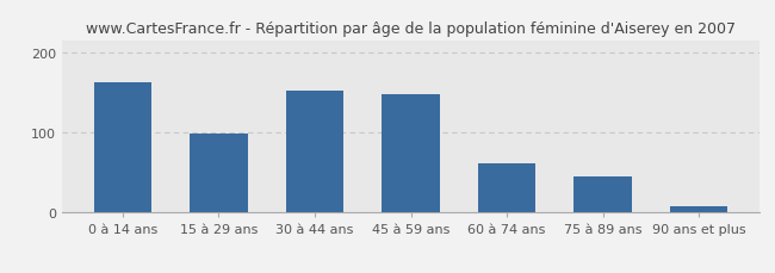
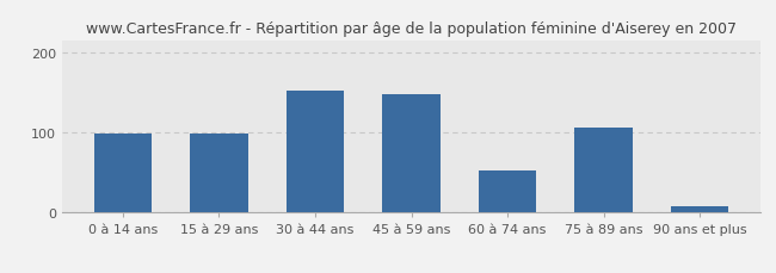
0 à 14 ans: 163 -> 98
60 à 74 ans: 62 -> 52
75 à 89 ans: 45 -> 106
